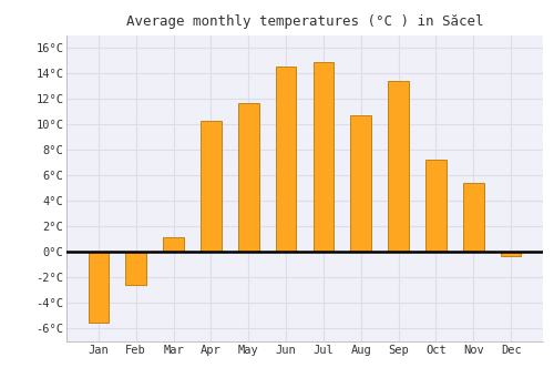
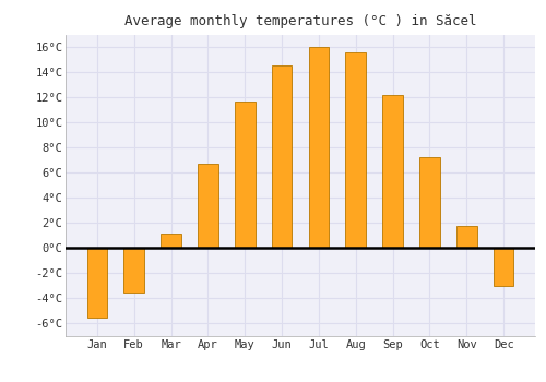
Feb: -2.6°C -> -3.5°C
Apr: 10.3°C -> 6.7°C
Jul: 14.9°C -> 16.0°C
Aug: 10.7°C -> 15.6°C
Sep: 13.4°C -> 12.2°C
Nov: 5.4°C -> 1.8°C
Dec: -0.3°C -> -3.0°C
